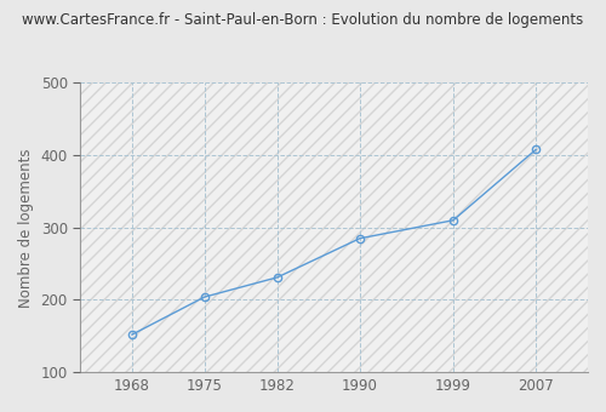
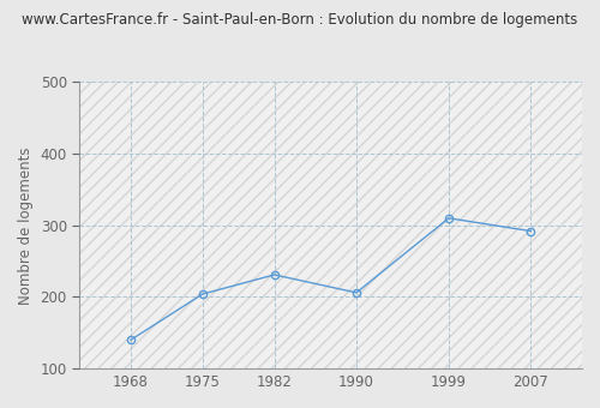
1968: 152 -> 140
1990: 285 -> 206
2007: 408 -> 292
